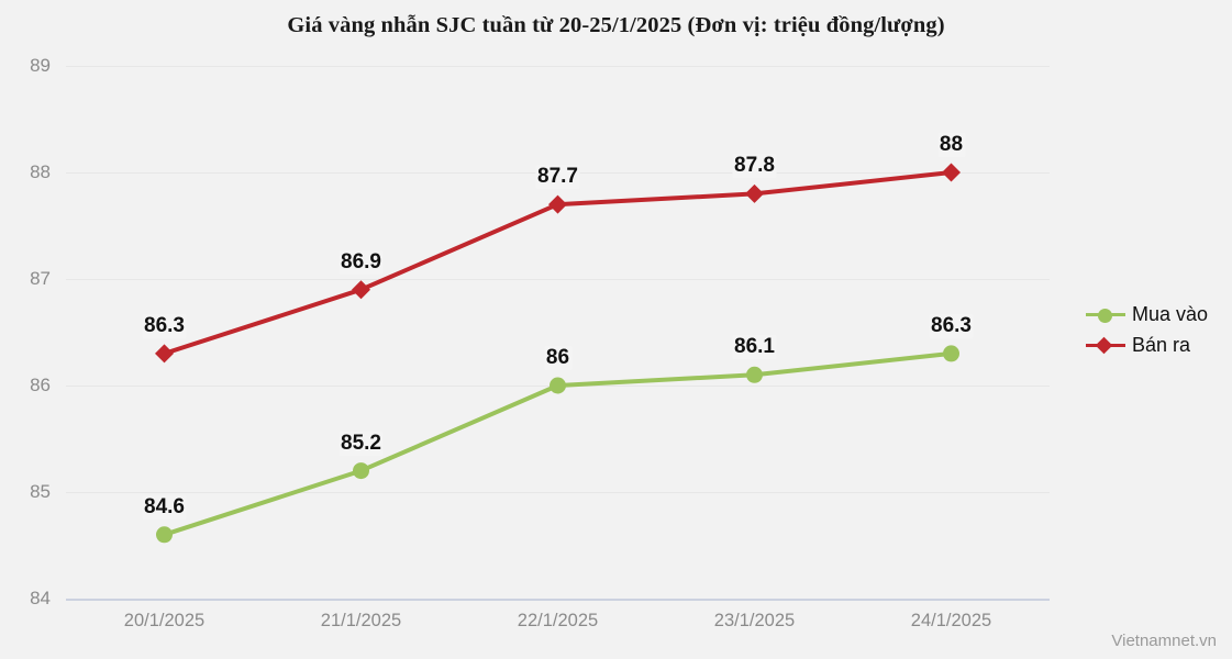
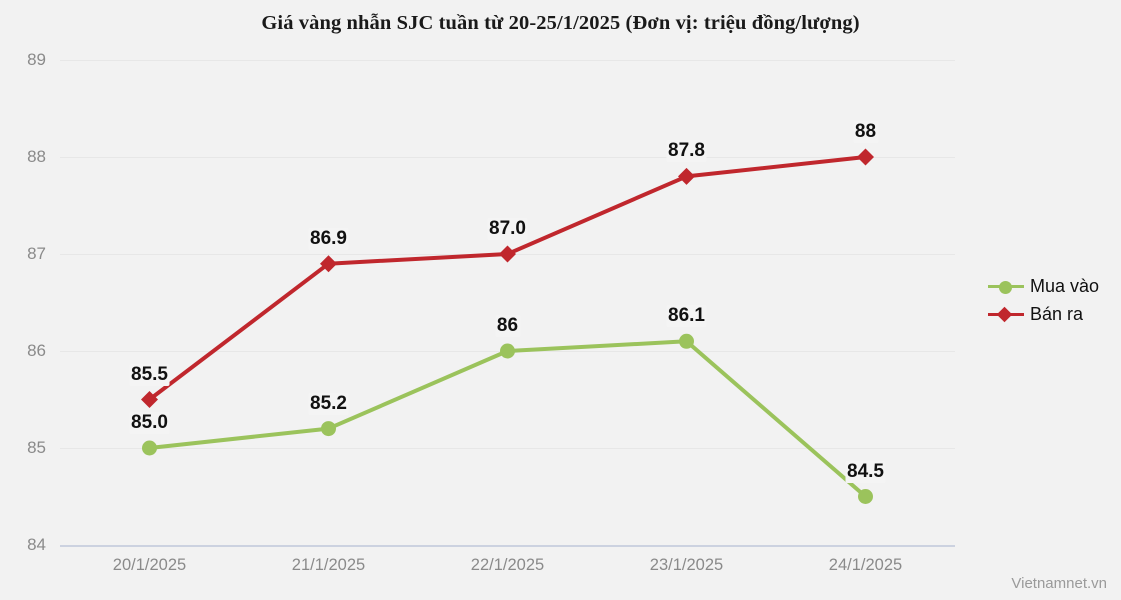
Mua vào/20/1/2025: 84.6 -> 85.0
Bán ra/20/1/2025: 86.3 -> 85.5
Bán ra/22/1/2025: 87.7 -> 87.0
Mua vào/24/1/2025: 86.3 -> 84.5
